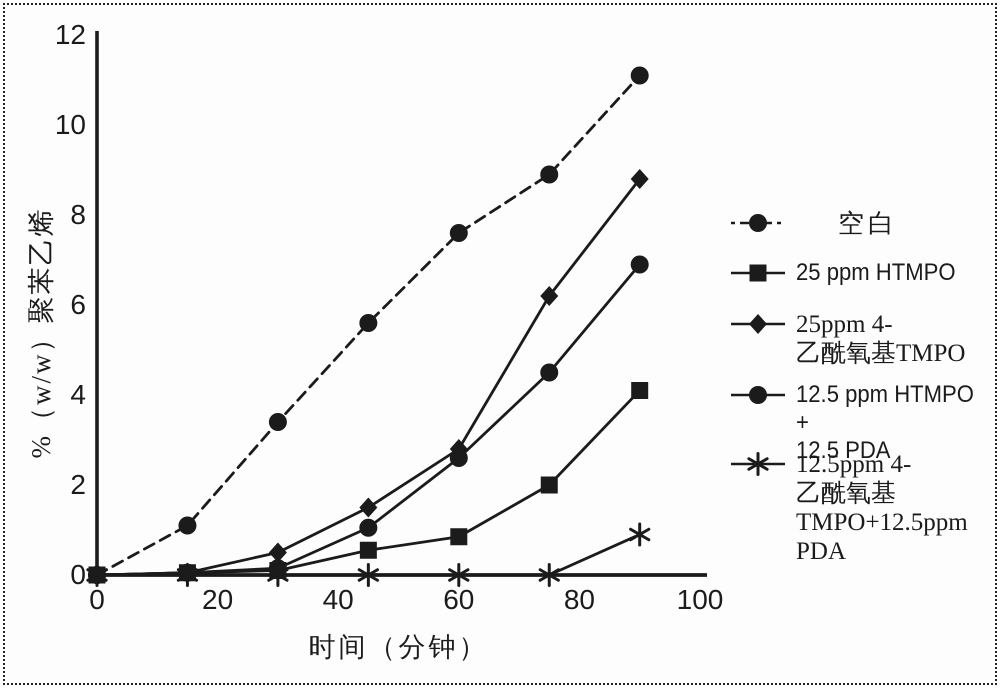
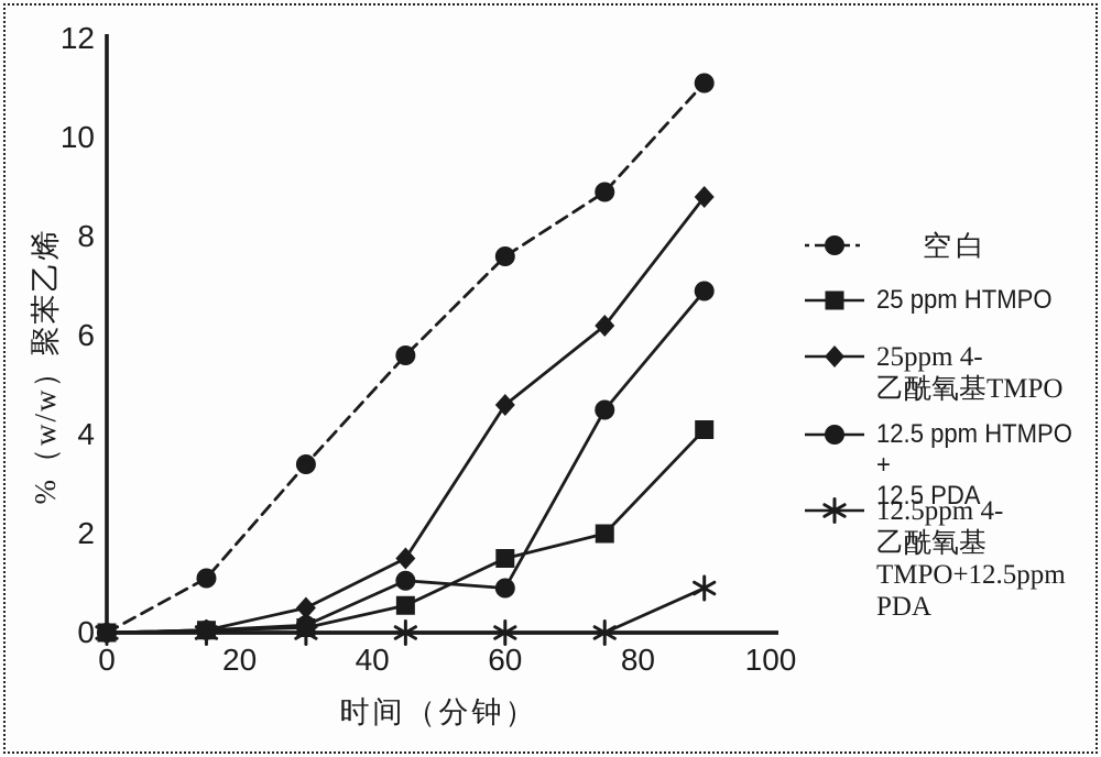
25 ppm HTMPO/60: 0.8 -> 1.5
25ppm 4-乙酰氧基TMPO/60: 2.8 -> 4.6
12.5 ppm HTMPO + 12.5 PDA/60: 2.6 -> 0.9
